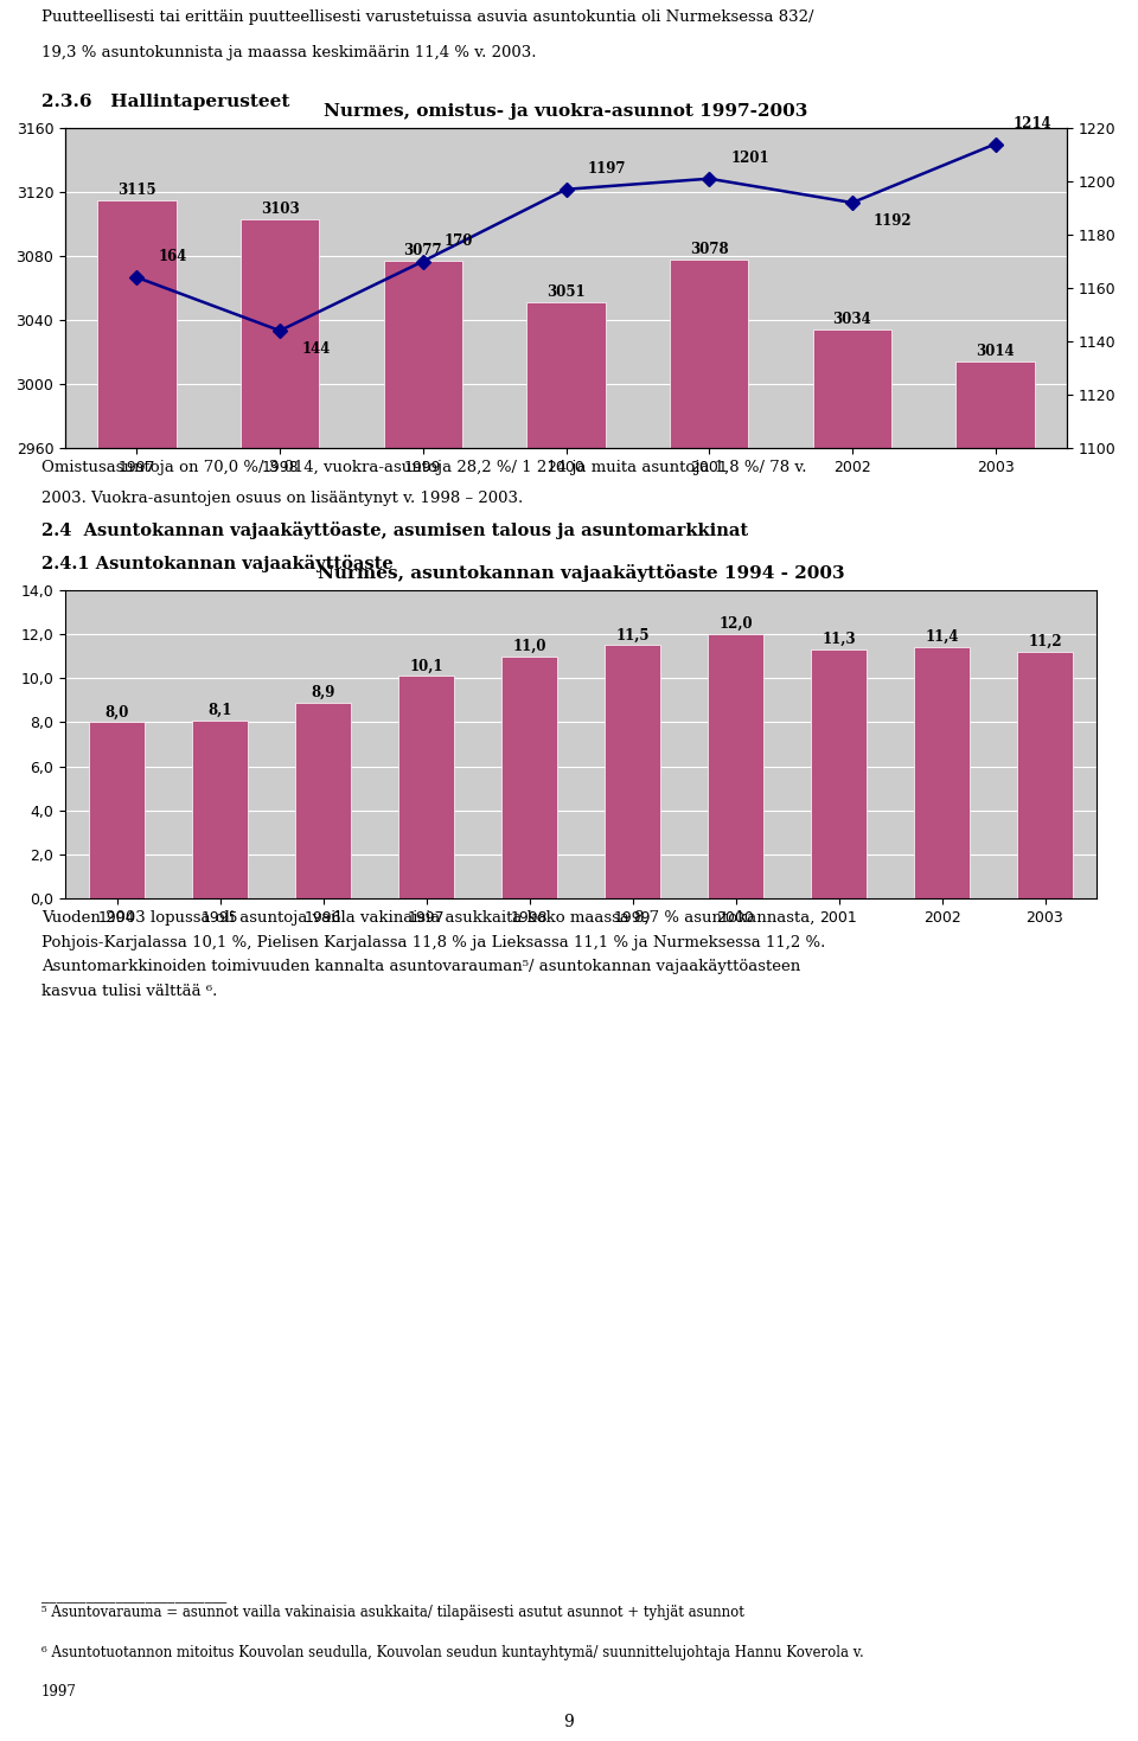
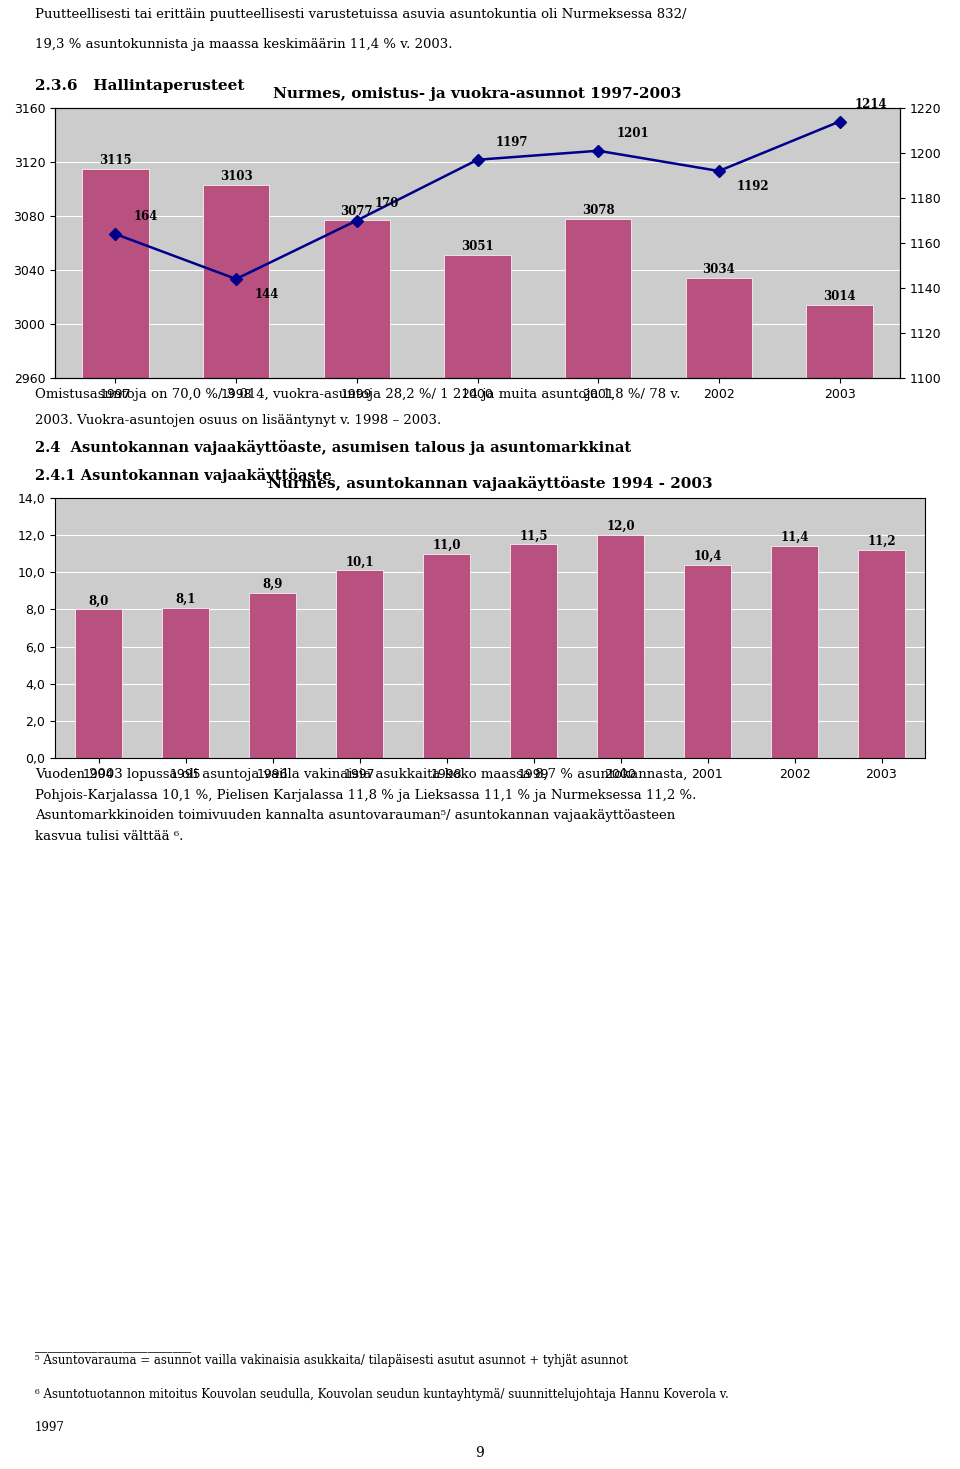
Nurmes, asuntokannan vajaakäyttöaste 1994 - 2003/2001: 11,3 -> 10,4
